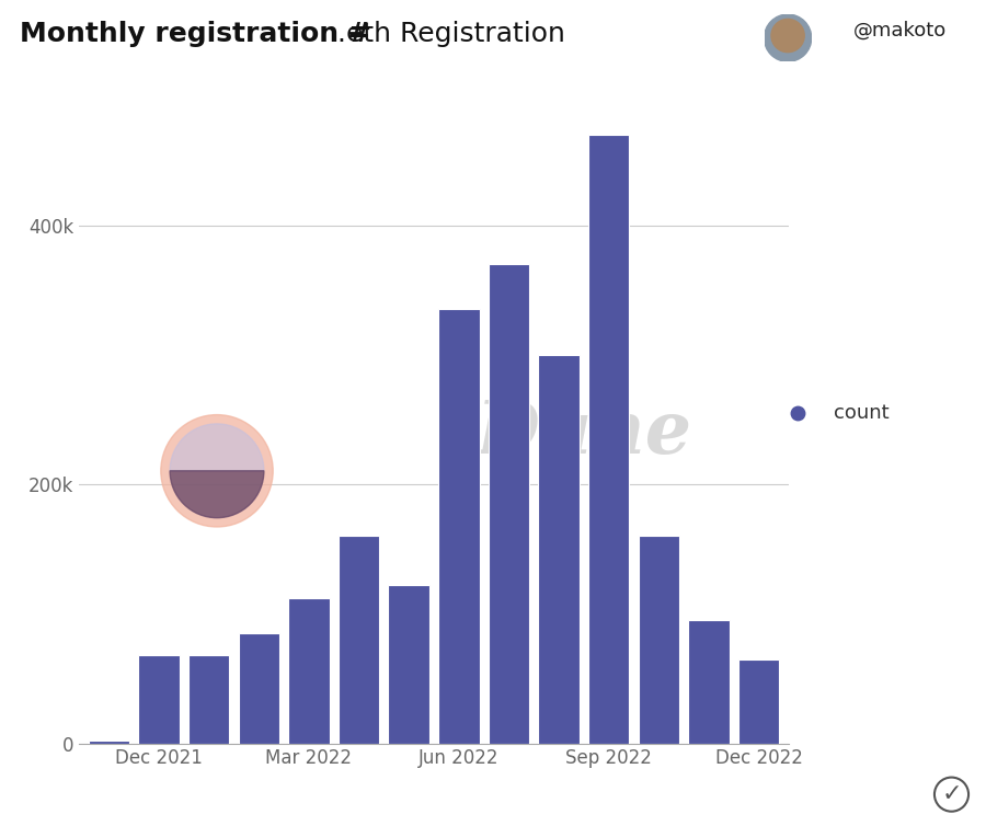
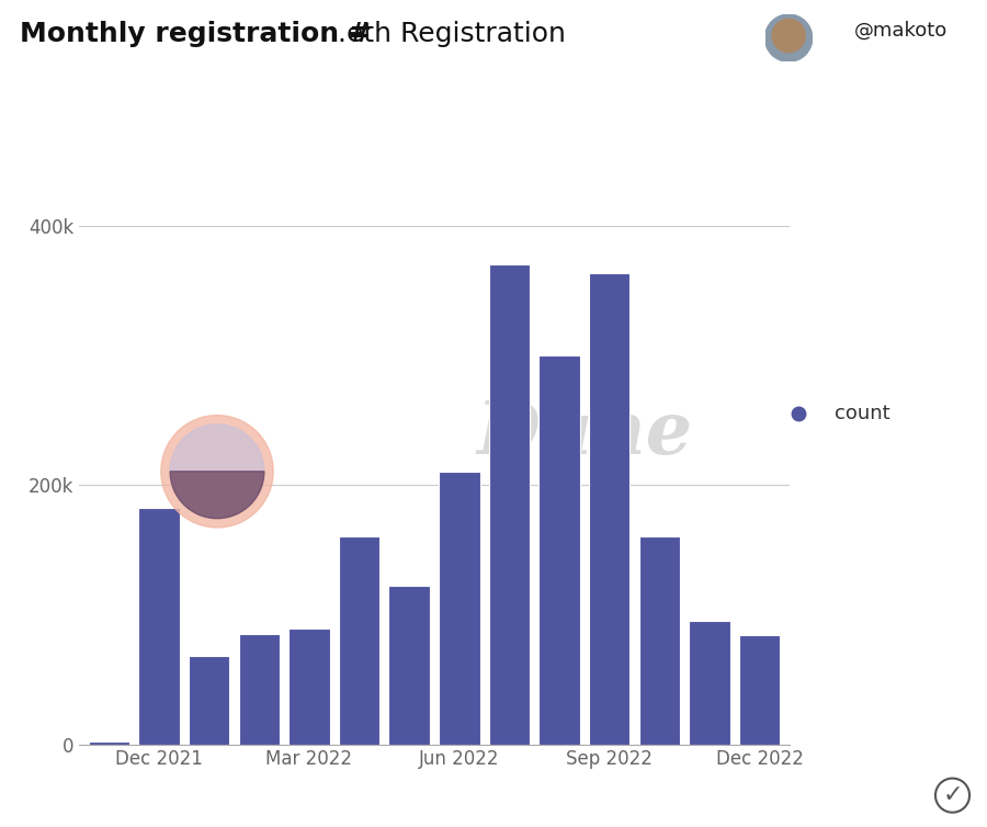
Dec 2021: 68k -> 182k
Mar 2022: 112k -> 89k
Jun 2022: 335k -> 210k
Sep 2022: 470k -> 363k
Dec 2022: 65k -> 84k
